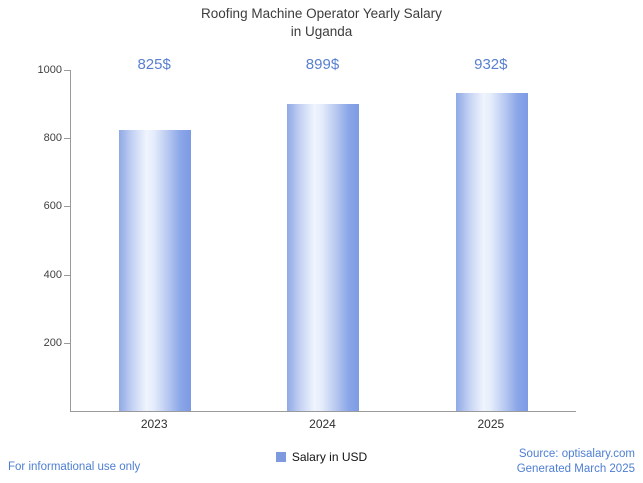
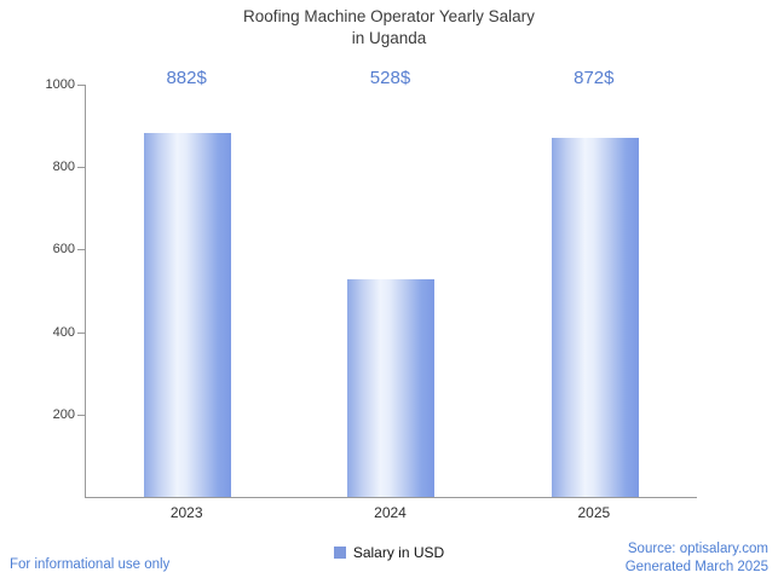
2023: 825 -> 882
2024: 899 -> 528
2025: 932 -> 872
